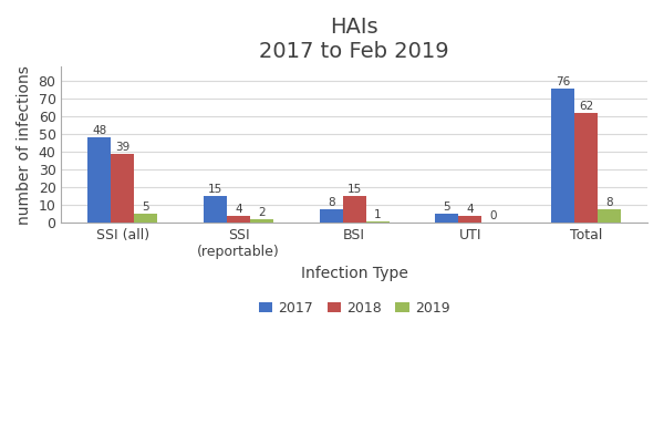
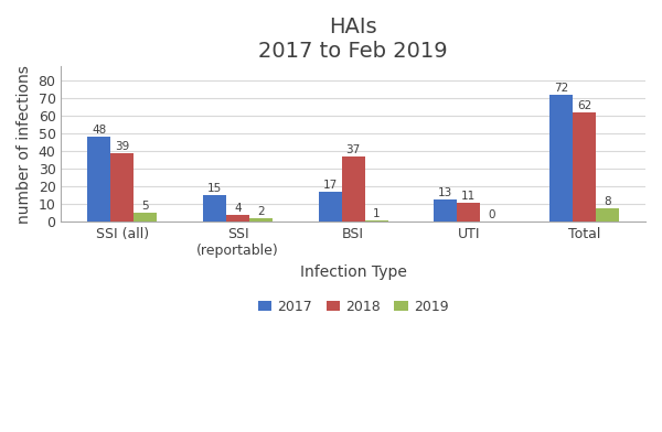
2017/BSI: 8 -> 17
2018/BSI: 15 -> 37
2017/UTI: 5 -> 13
2018/UTI: 4 -> 11
2017/Total: 76 -> 72
